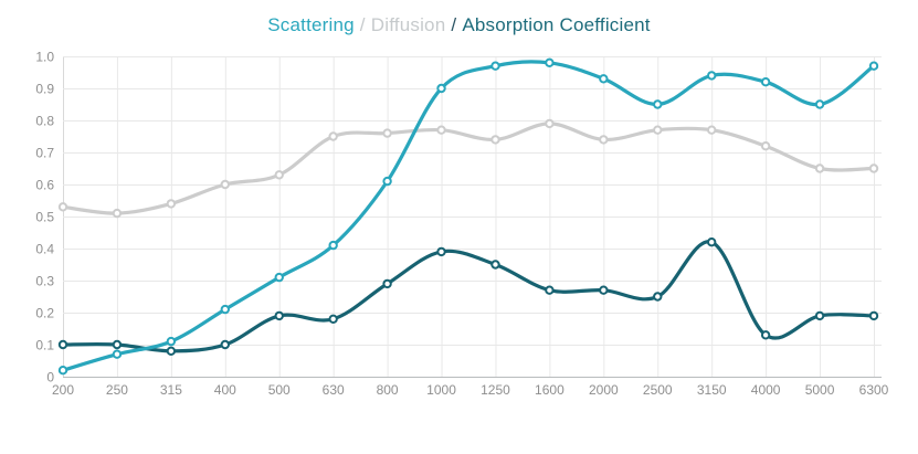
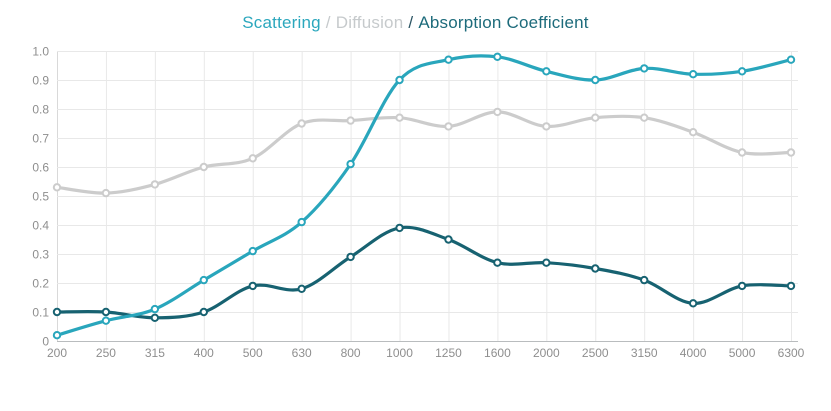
Scattering/2500: 0.85 -> 0.90
Absorption Coefficient/3150: 0.42 -> 0.21
Scattering/5000: 0.85 -> 0.93
